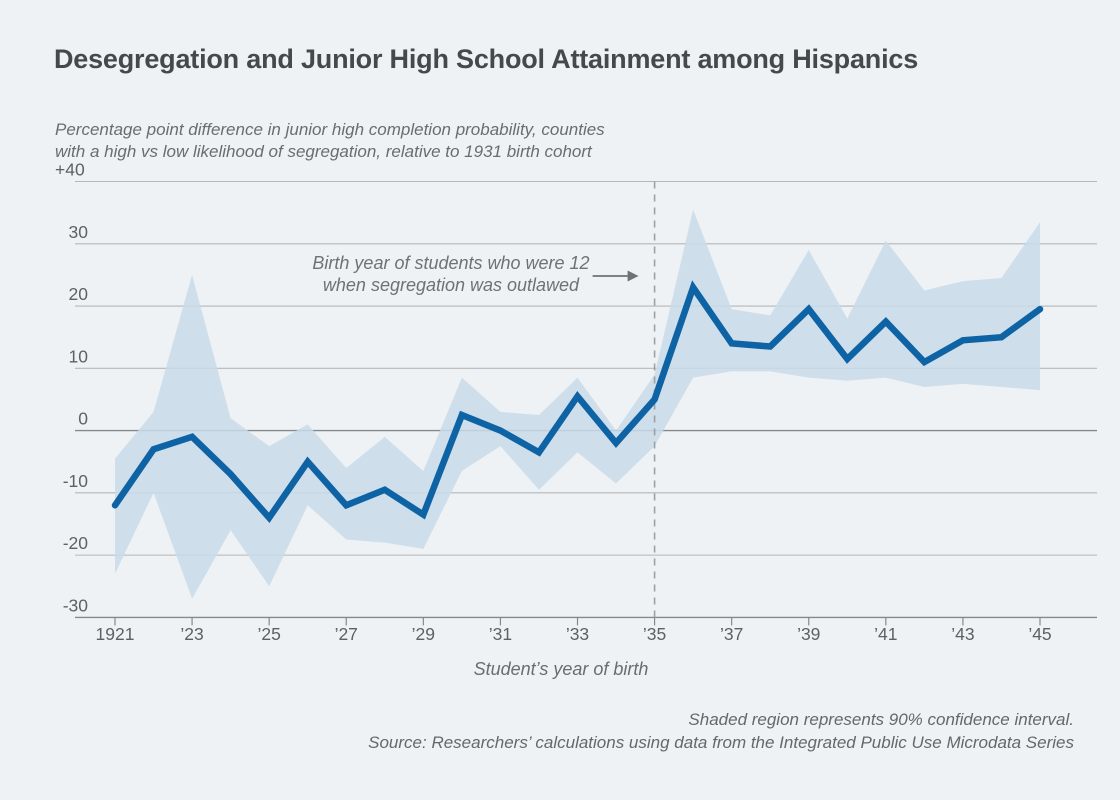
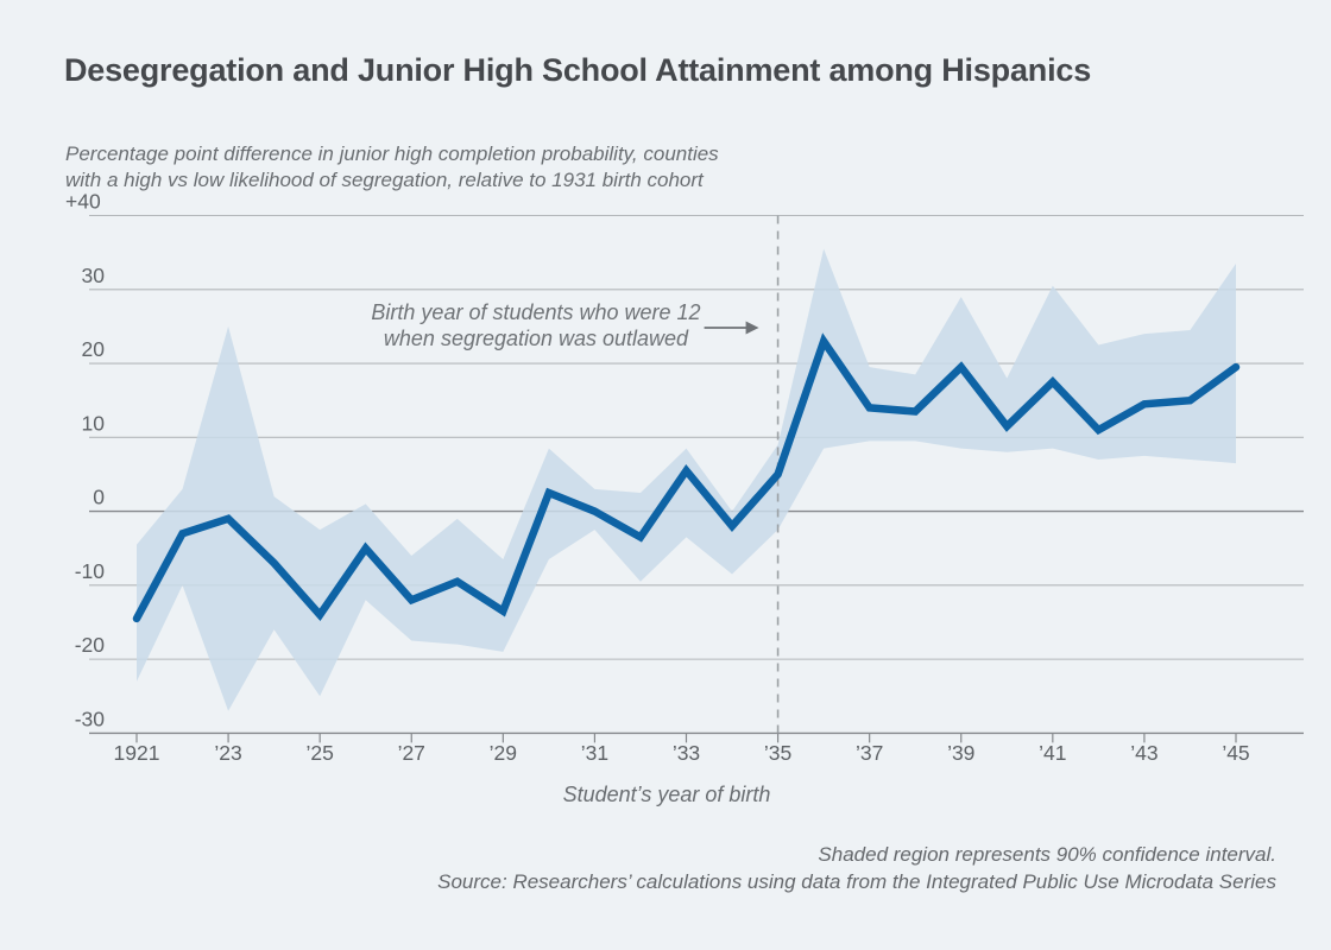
1921: -12 -> -14
